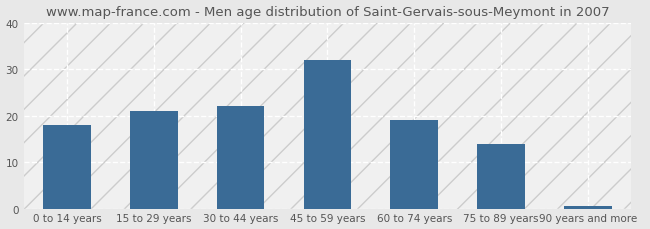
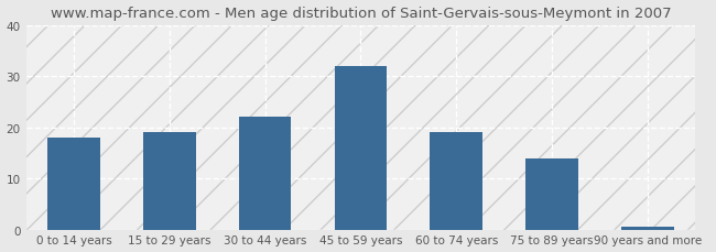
15 to 29 years: 21.0 -> 19.0
